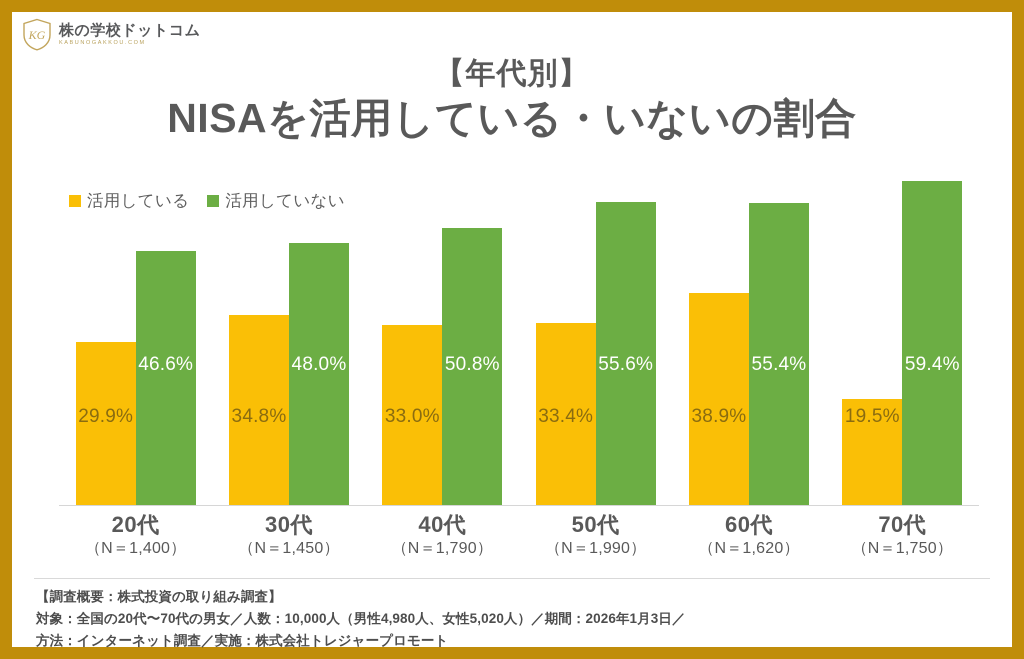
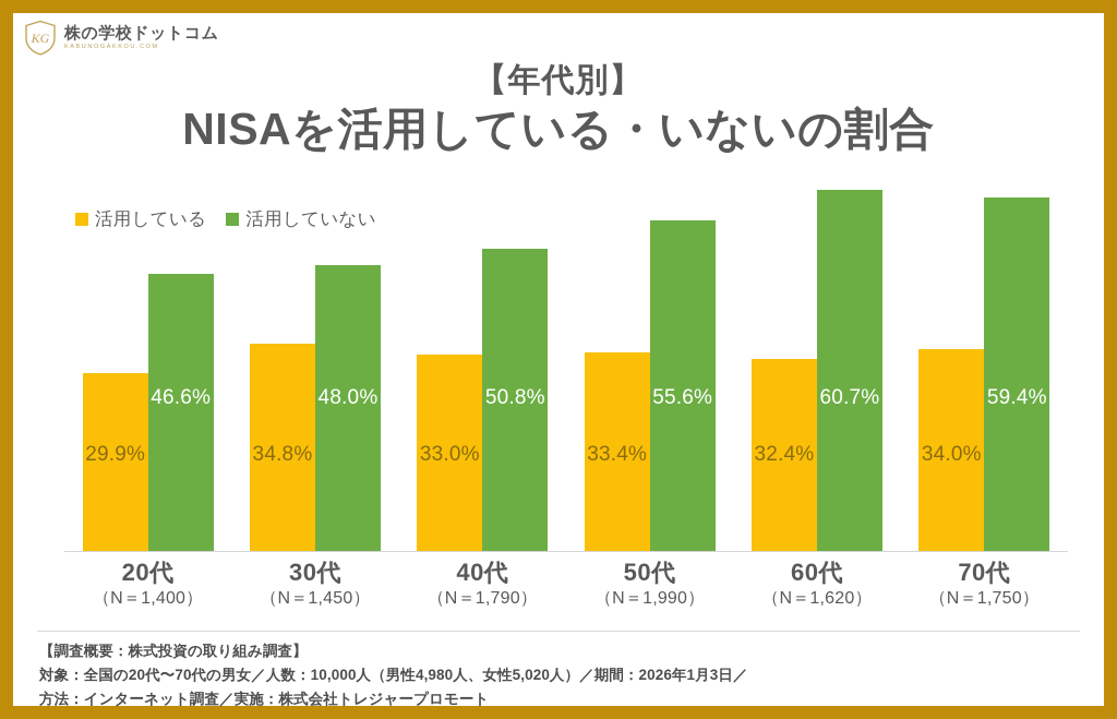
活用している/60代: 38.9% -> 32.4%
活用していない/60代: 55.4% -> 60.7%
活用している/70代: 19.5% -> 34.0%
